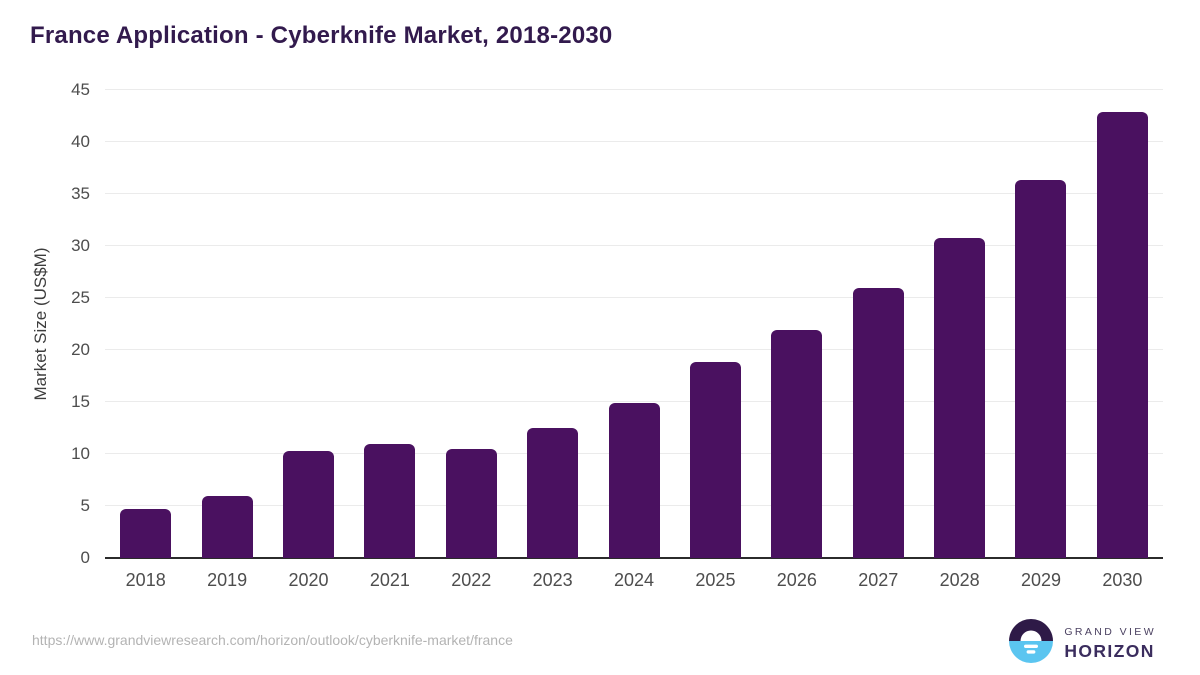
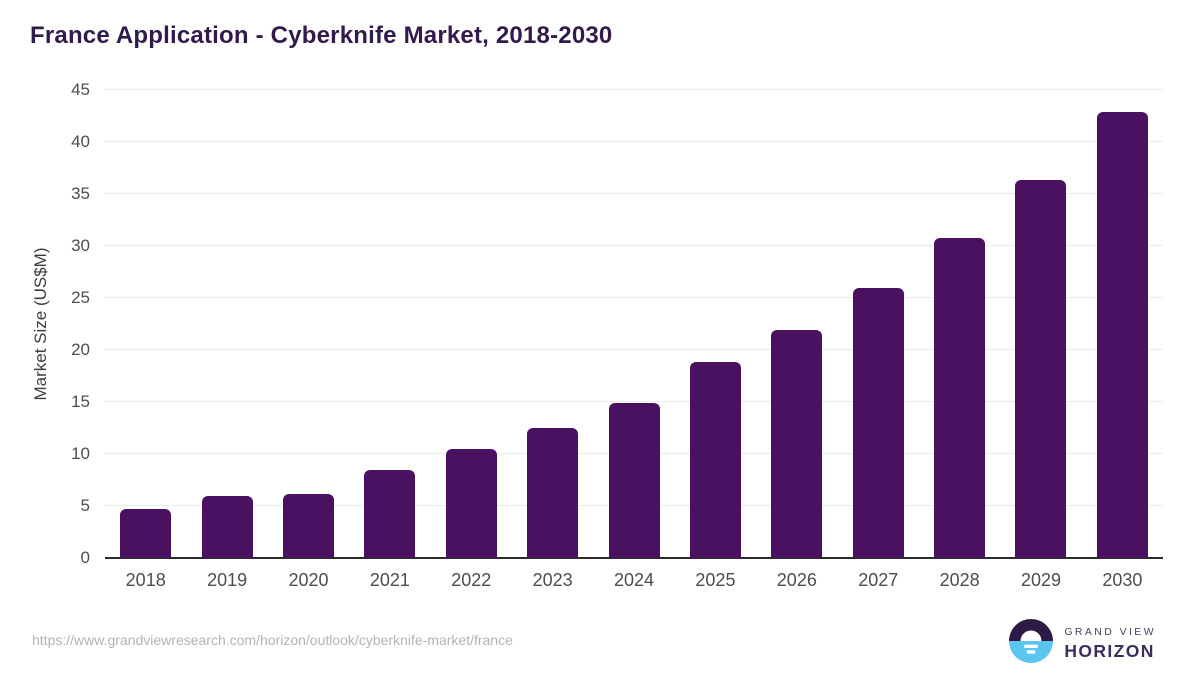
2020: 10.3 -> 6.2
2021: 11.0 -> 8.5
